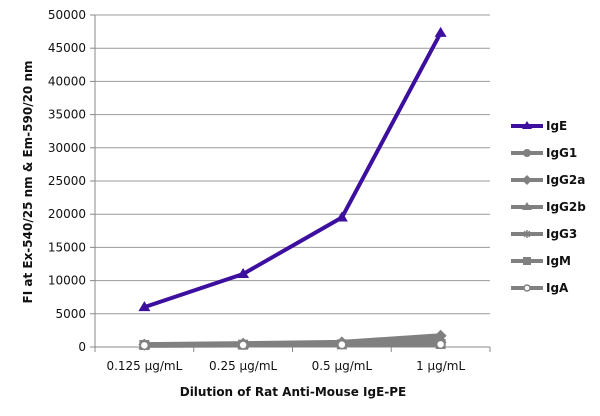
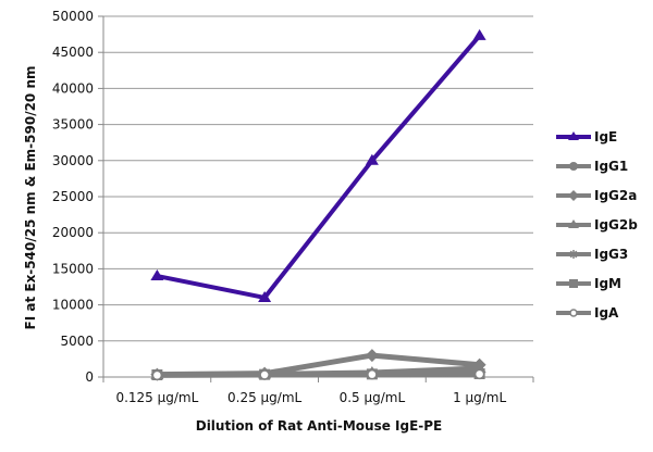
IgE/0.125 µg/mL: 6000 -> 14000
IgE/0.5 µg/mL: 20000 -> 30000
IgG2a/0.5 µg/mL: 1000 -> 3000
